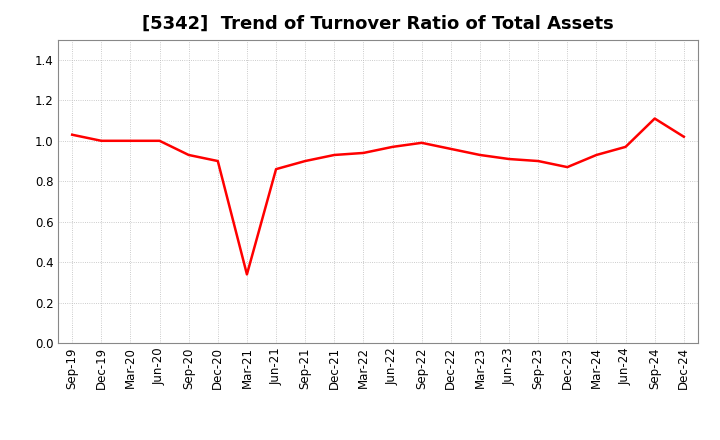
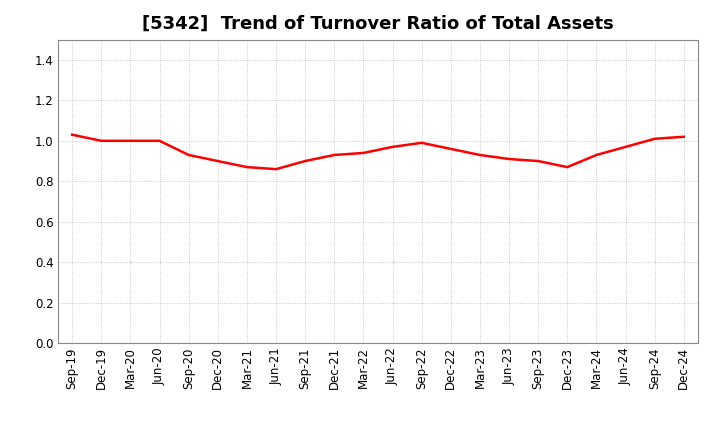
Mar-21: 0.34 -> 0.87
Sep-24: 1.11 -> 1.01
